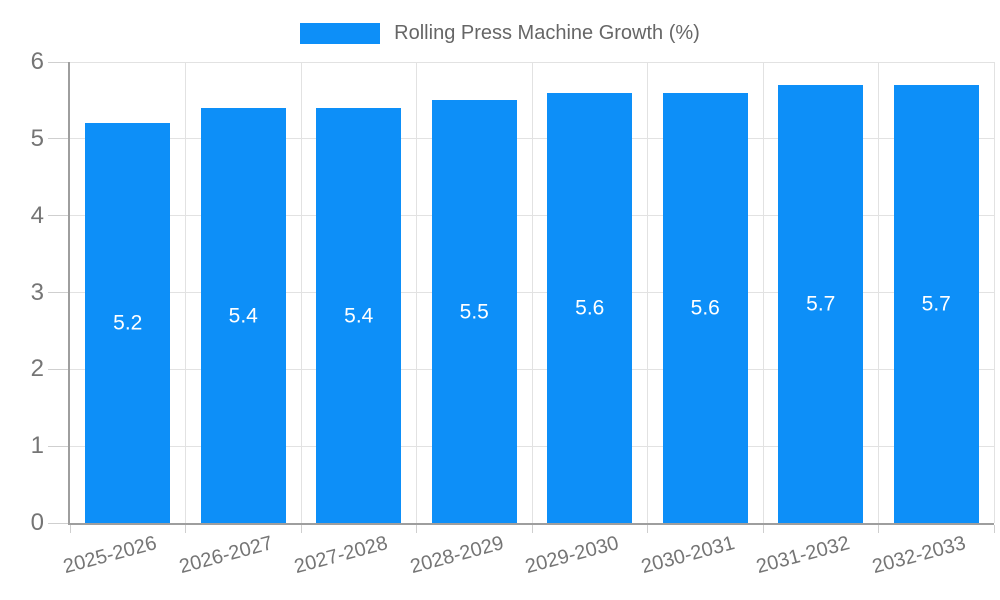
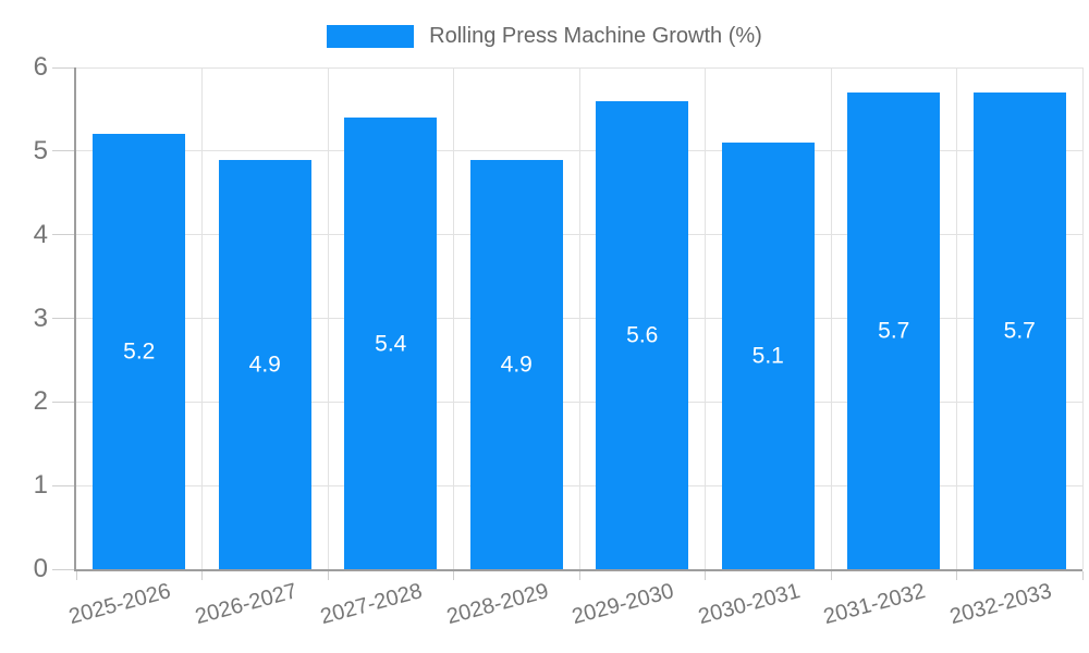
2026-2027: 5.4 -> 4.9
2028-2029: 5.5 -> 4.9
2030-2031: 5.6 -> 5.1
